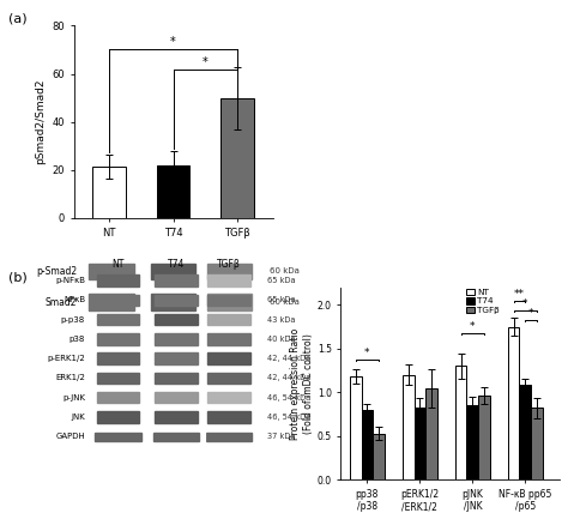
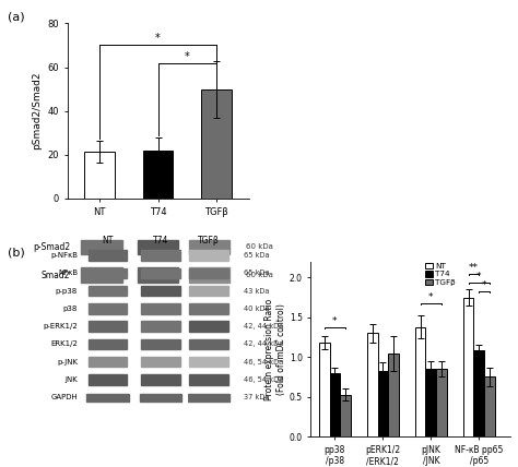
NT/pERK1/2 /ERK1/2: 1.20 -> 1.30
NT/pJNK /JNK: 1.30 -> 1.38
TGFβ/pJNK /JNK: 0.96 -> 0.85
TGFβ/NF-κB pp65 /p65: 0.82 -> 0.75
